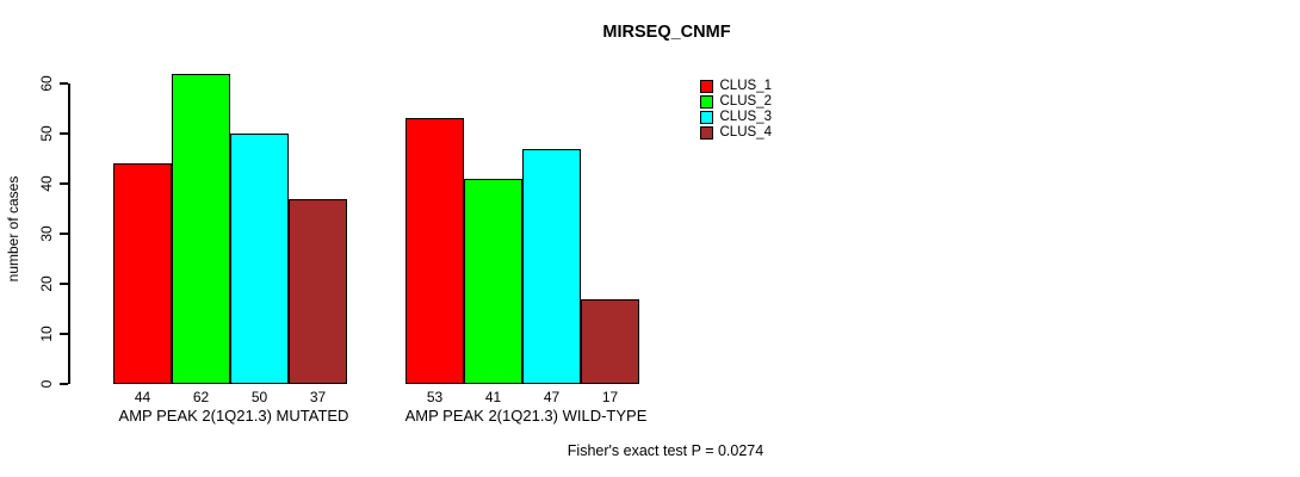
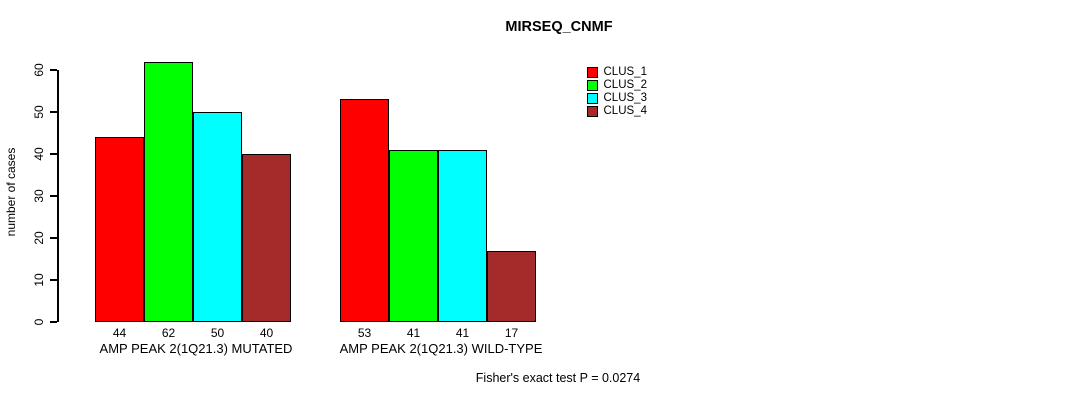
CLUS_4/AMP PEAK 2(1Q21.3) MUTATED: 37 -> 40
CLUS_3/AMP PEAK 2(1Q21.3) WILD-TYPE: 47 -> 41
